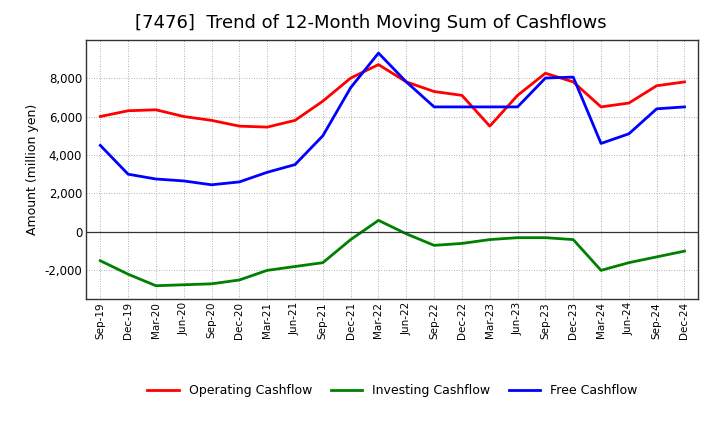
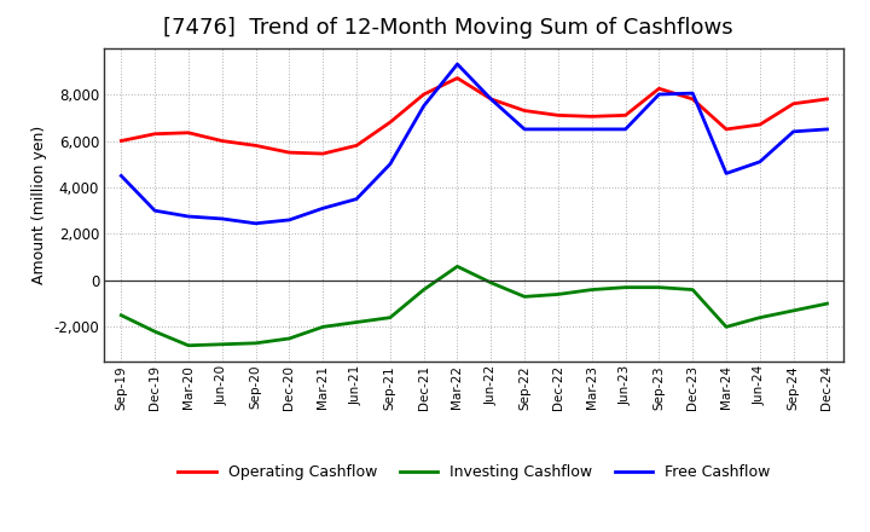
Operating Cashflow/Mar-23: 5,500 -> 7,000
